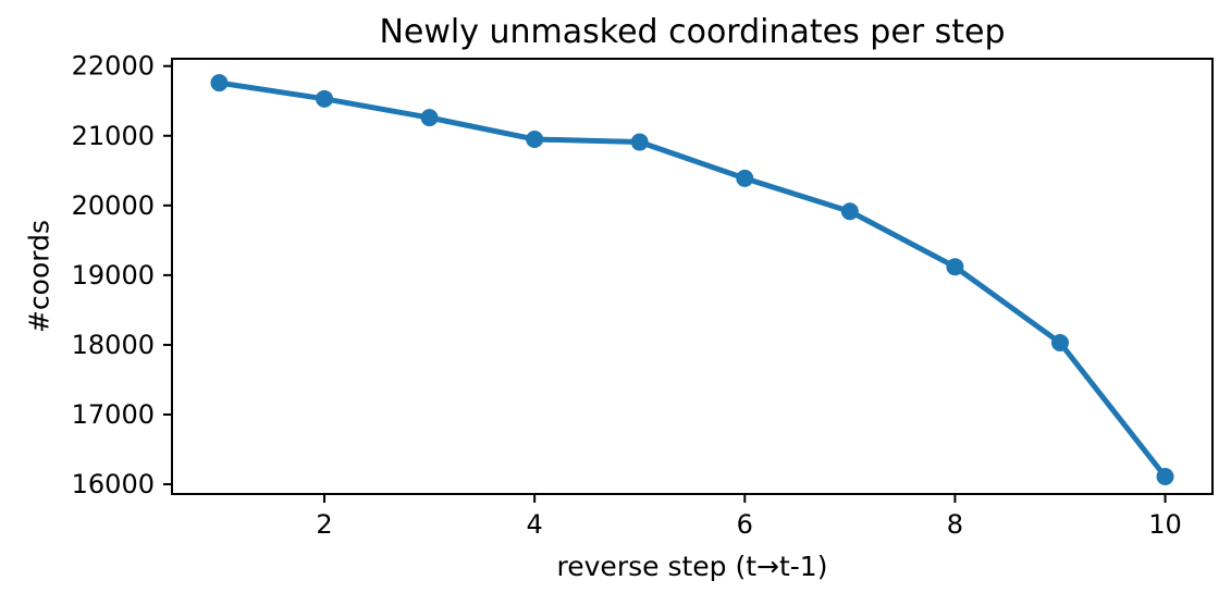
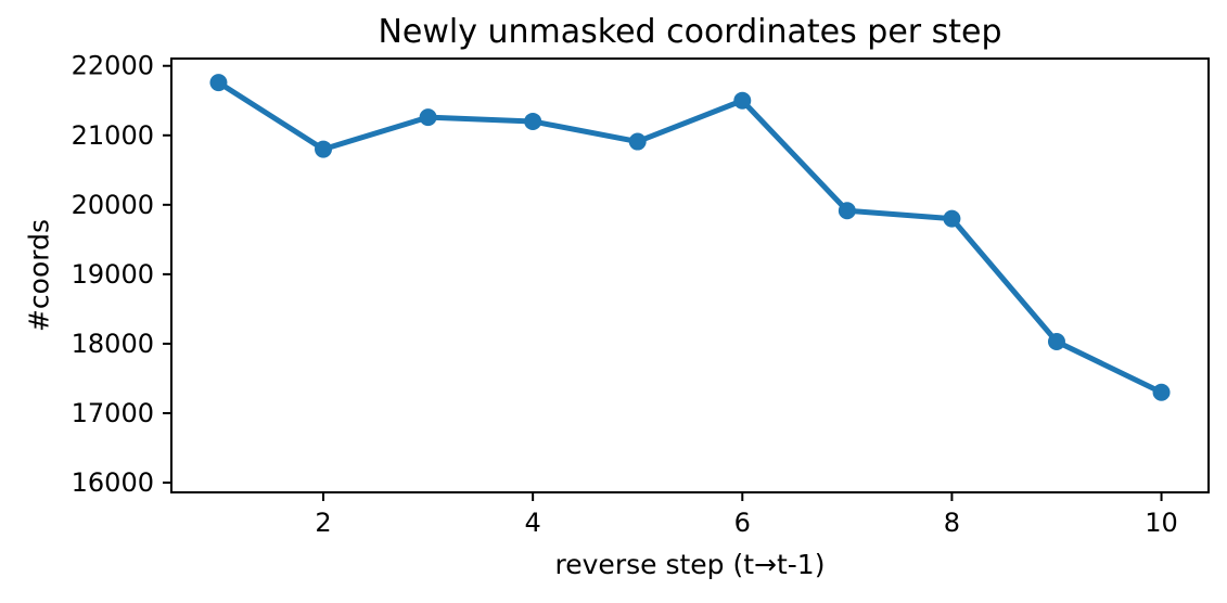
2: 21500 -> 20800
4: 21000 -> 21200
6: 20400 -> 21500
8: 19100 -> 19800
10: 16100 -> 17300
